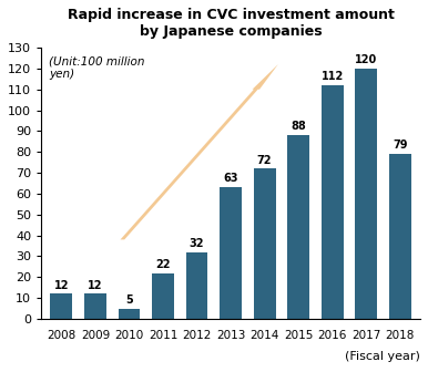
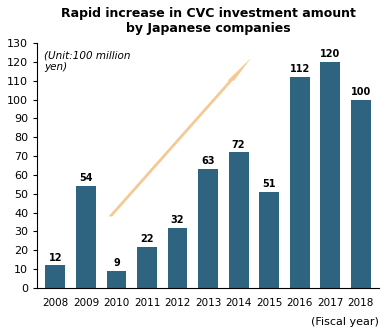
2009: 12 -> 54
2010: 5 -> 9
2015: 88 -> 51
2018: 79 -> 100
